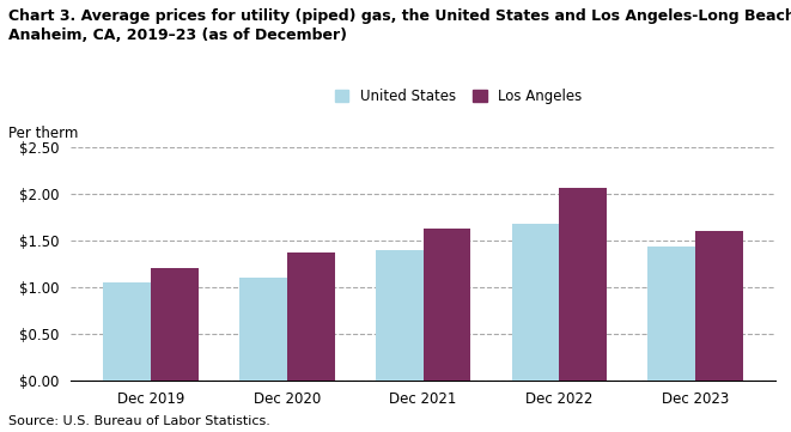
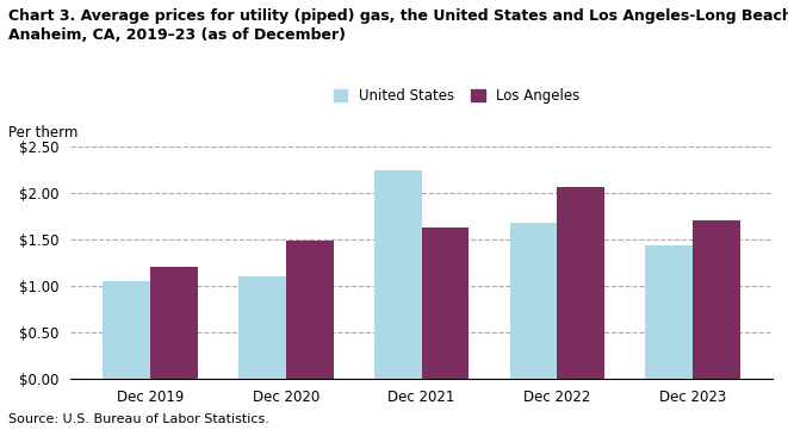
Los Angeles/Dec 2020: $1.37 -> $1.48
United States/Dec 2021: $1.40 -> $2.24
Los Angeles/Dec 2023: $1.60 -> $1.70
